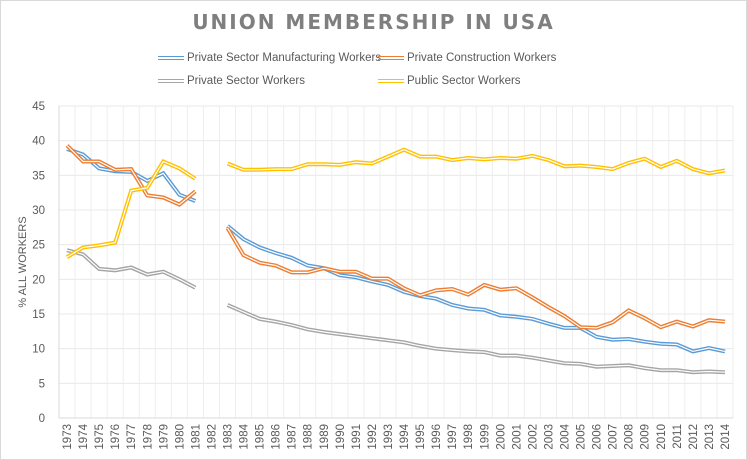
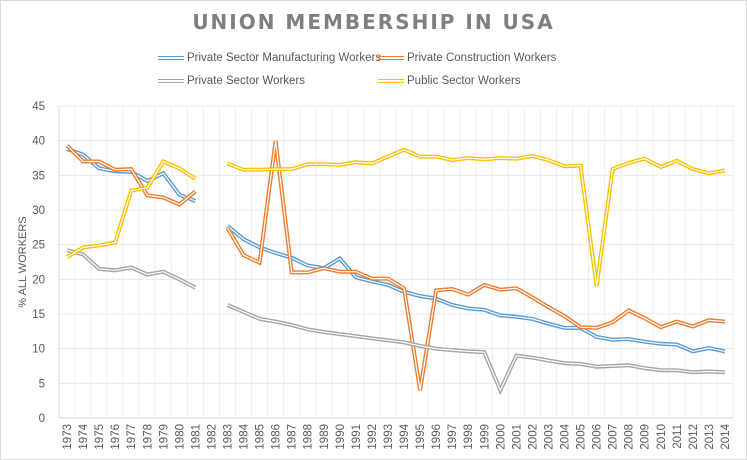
Private Construction Workers/1986: 22 -> 40
Private Sector Manufacturing Workers/1990: 21 -> 23
Private Construction Workers/1995: 18 -> 4
Private Sector Workers/2000: 9 -> 4
Public Sector Workers/2006: 36 -> 19
